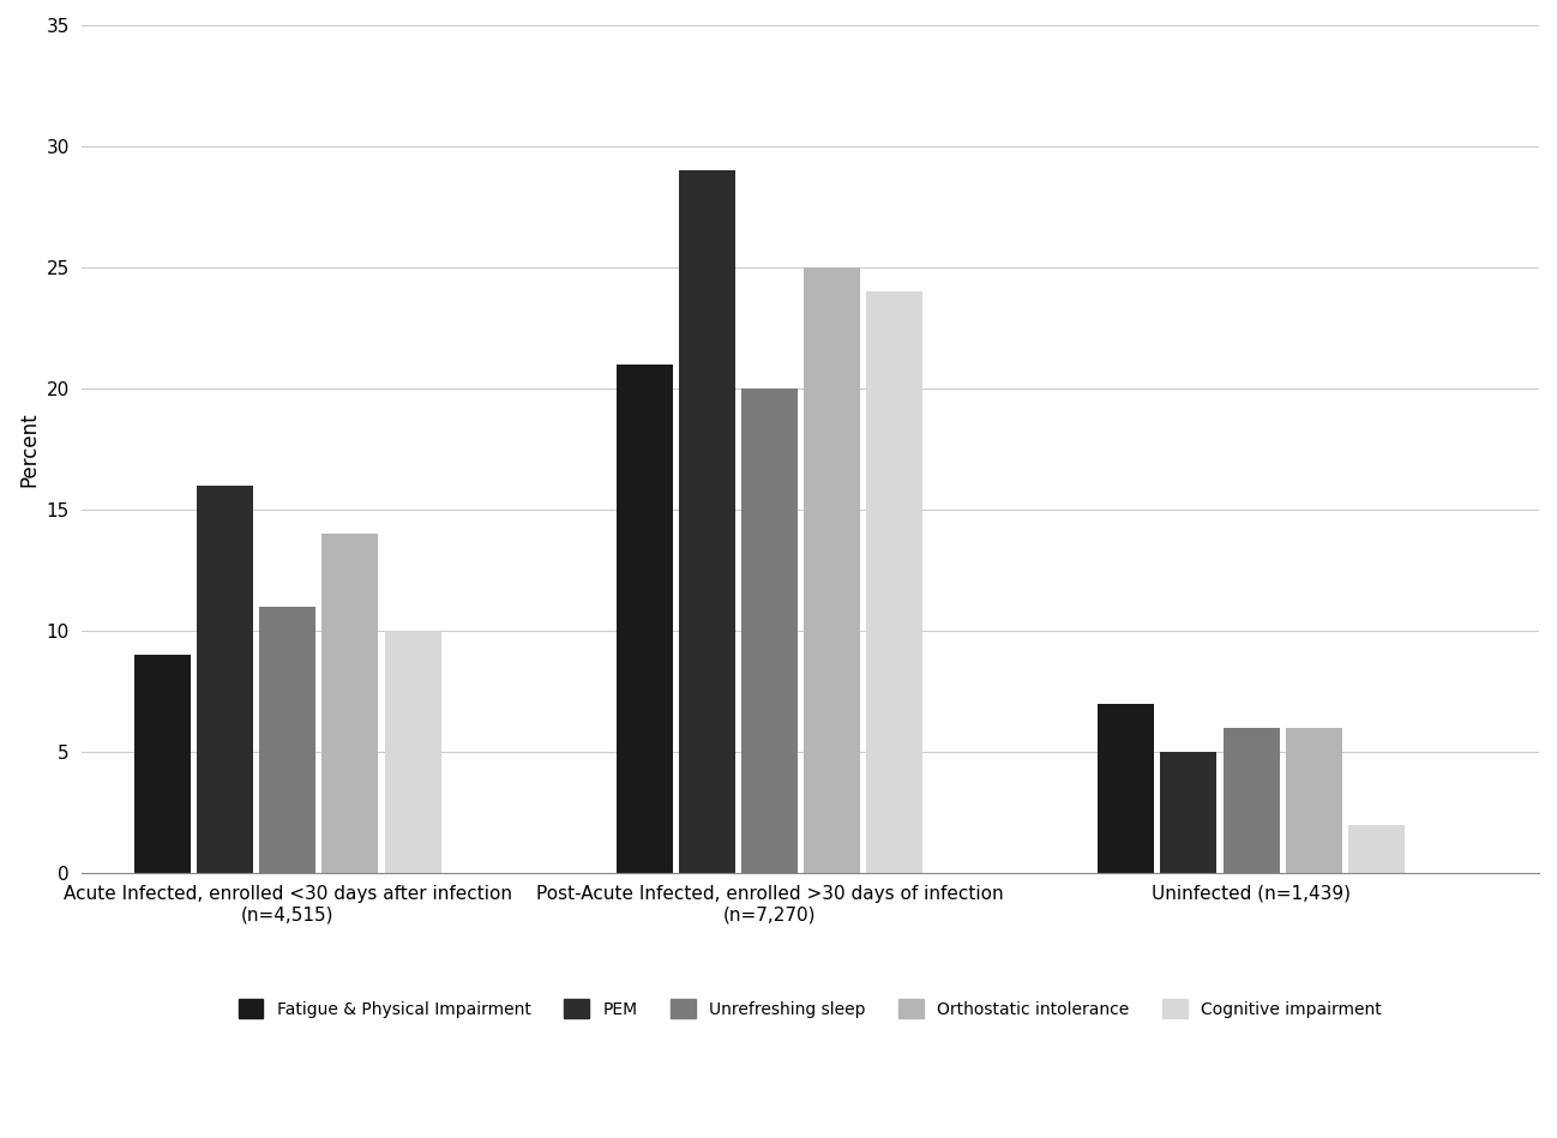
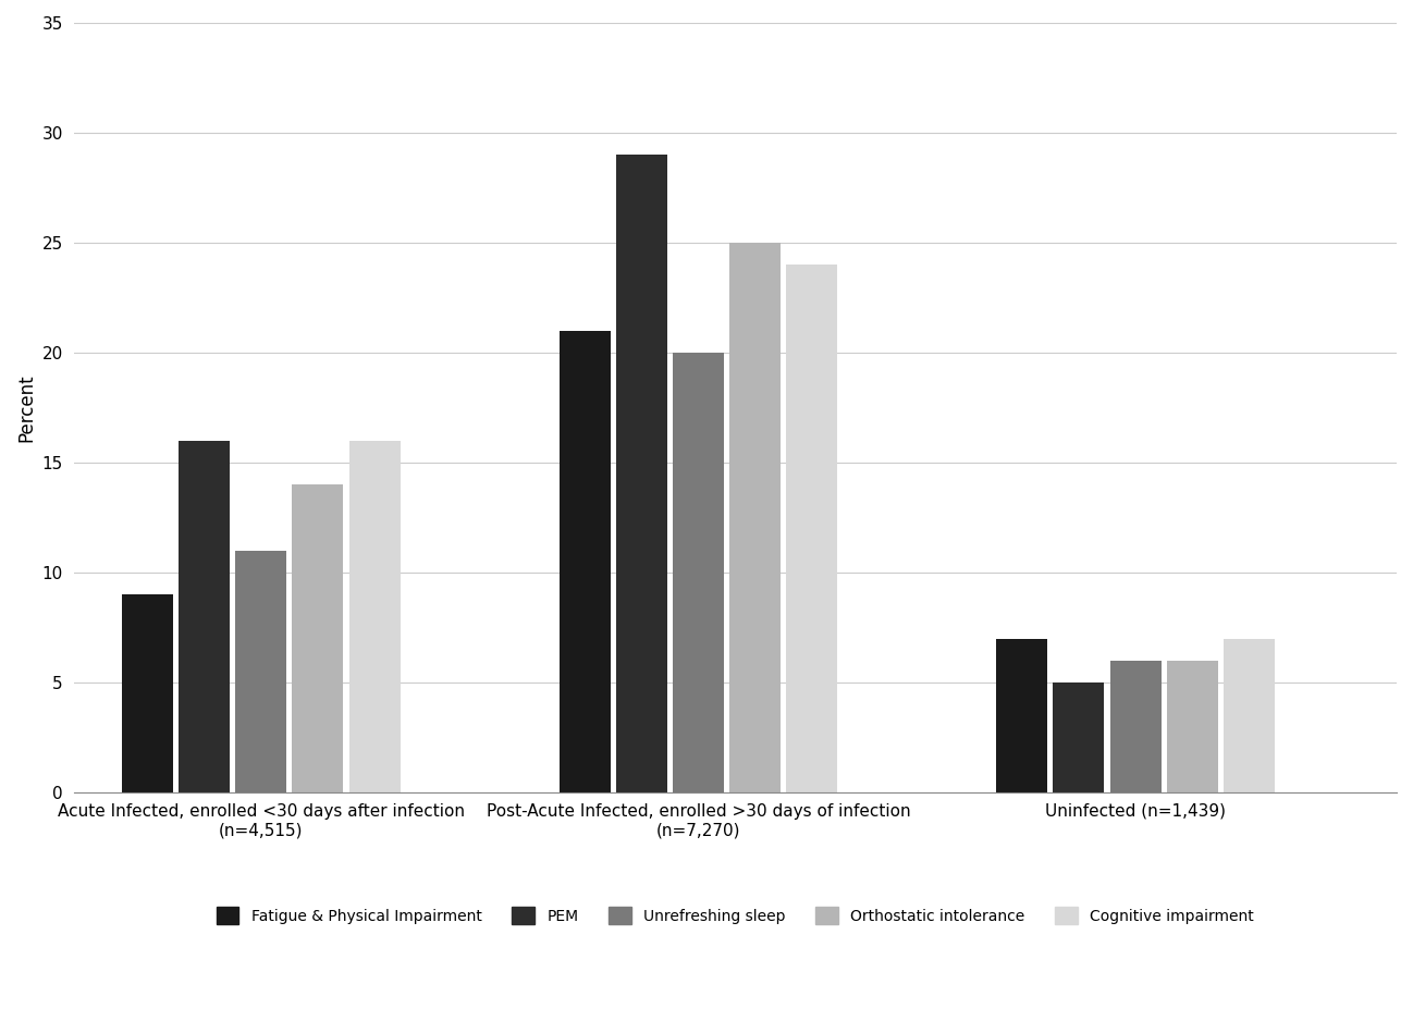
Cognitive impairment/Acute Infected, enrolled <30 days after infection (n=4,515): 10 -> 16
Cognitive impairment/Uninfected (n=1,439): 2 -> 7
